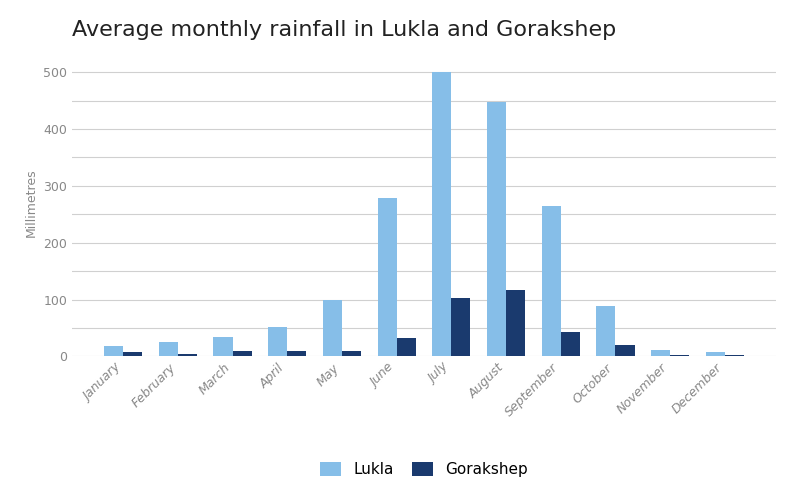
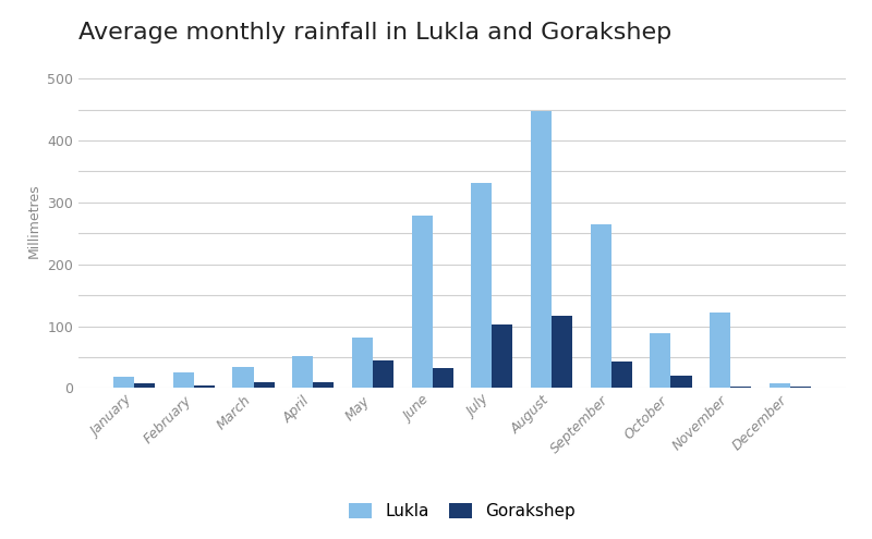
Lukla/May: 99 -> 82
Gorakshep/May: 10 -> 44
Lukla/July: 500 -> 332
Lukla/November: 12 -> 122
